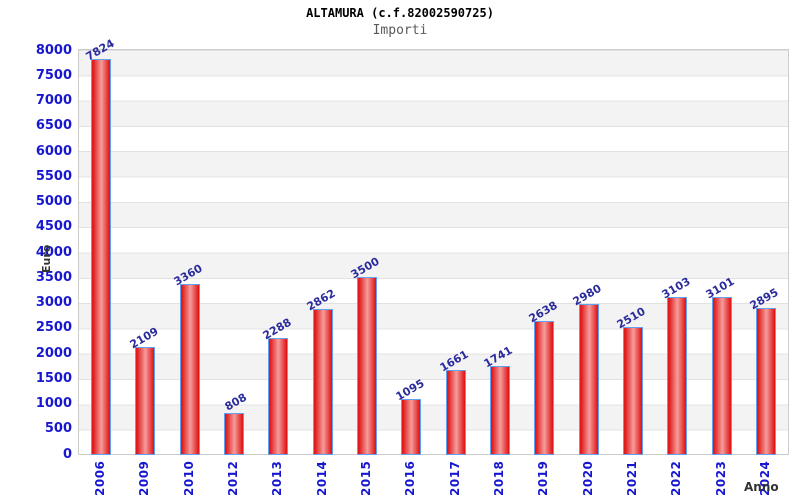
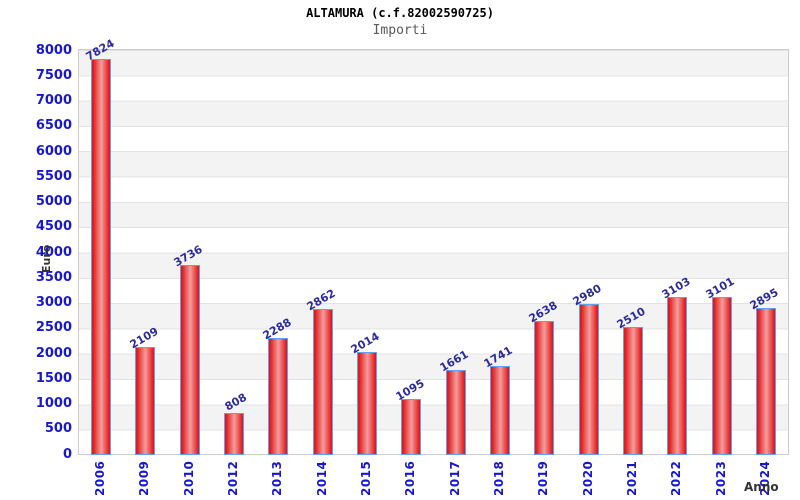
2010: 3360 -> 3736
2015: 3500 -> 2014
